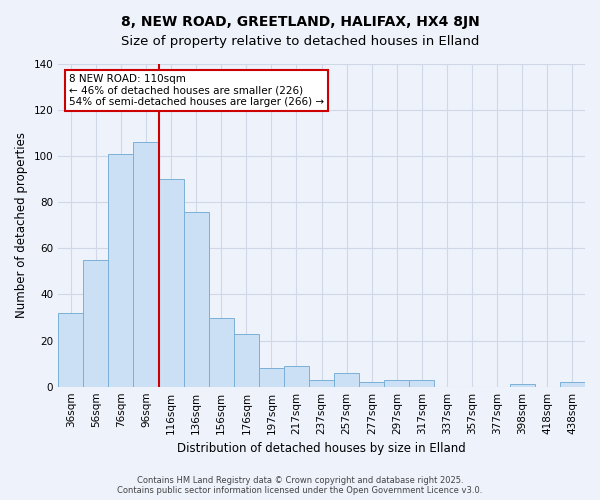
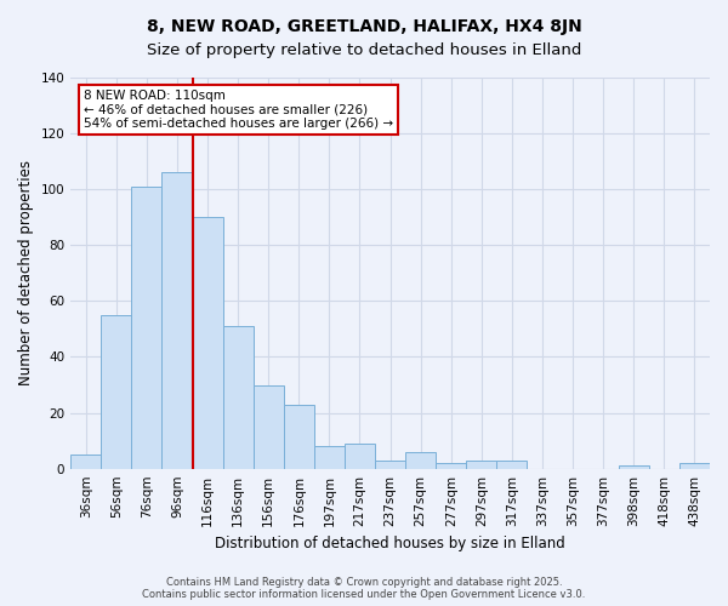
36sqm: 32 -> 5
136sqm: 76 -> 51
